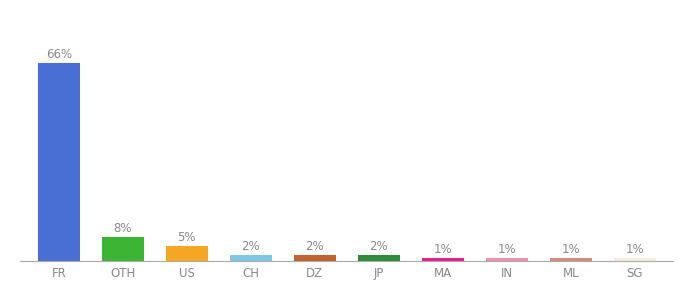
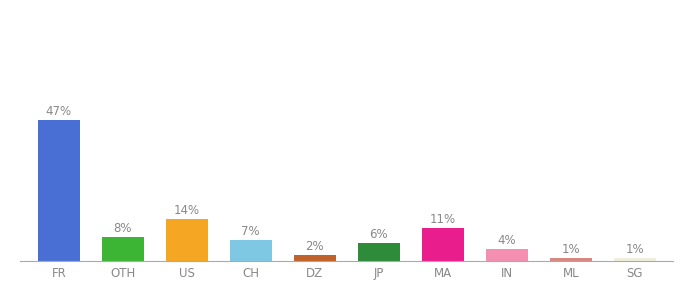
FR: 66% -> 47%
US: 5% -> 14%
CH: 2% -> 7%
JP: 2% -> 6%
MA: 1% -> 11%
IN: 1% -> 4%
